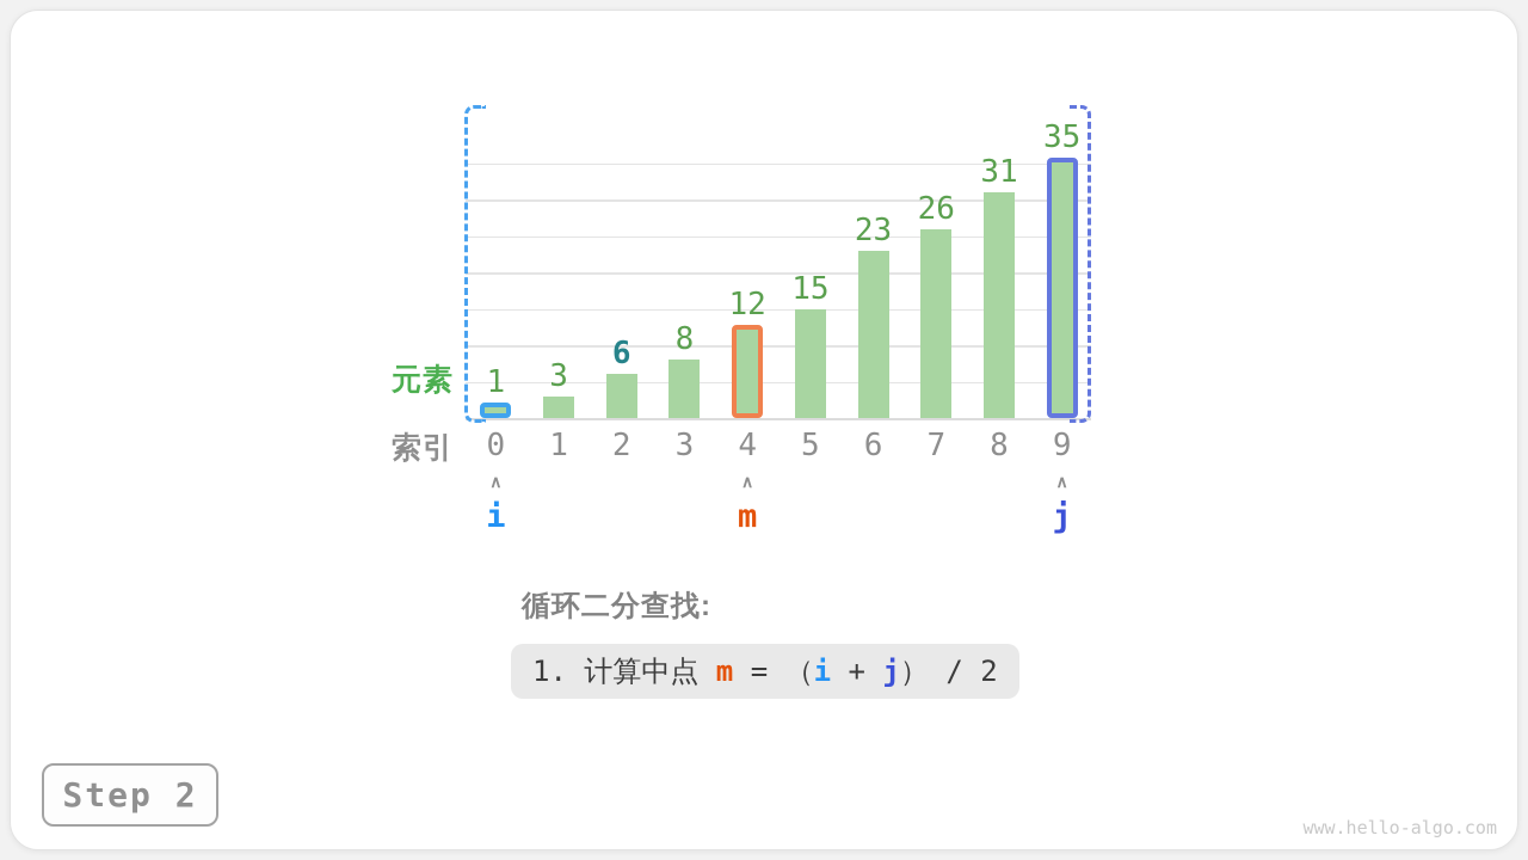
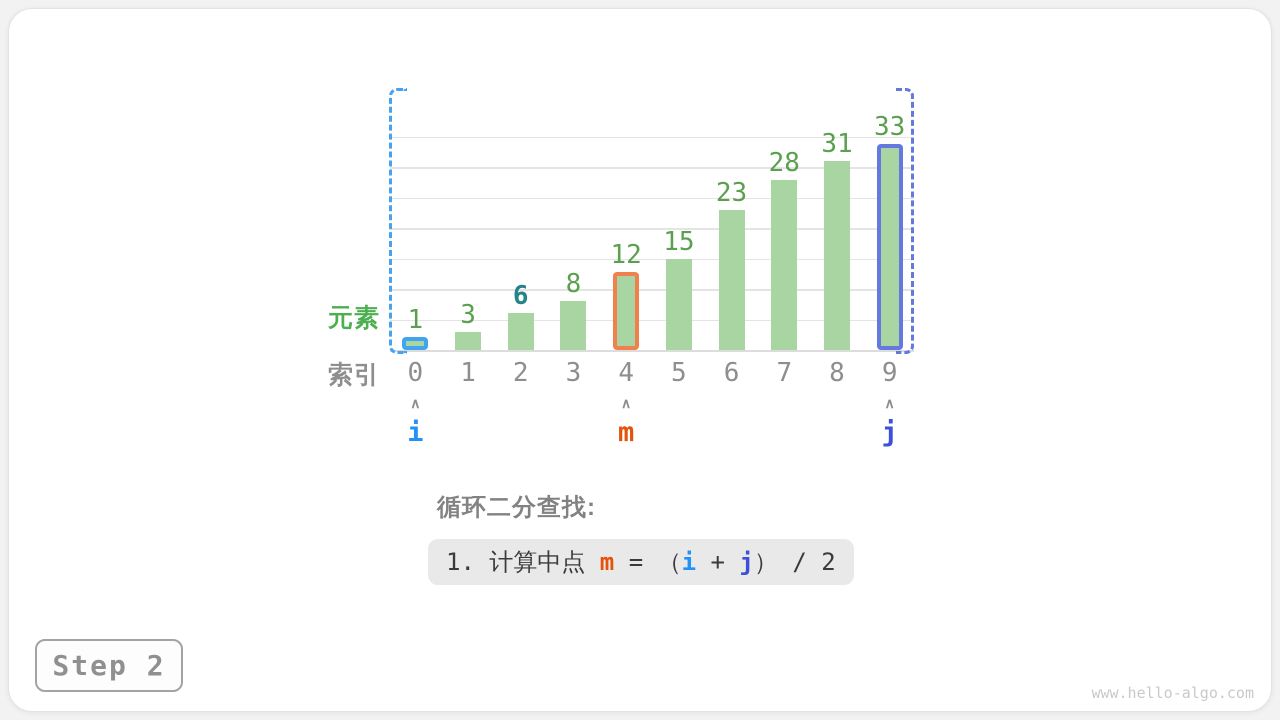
7: 26 -> 28
9: 35 -> 33
